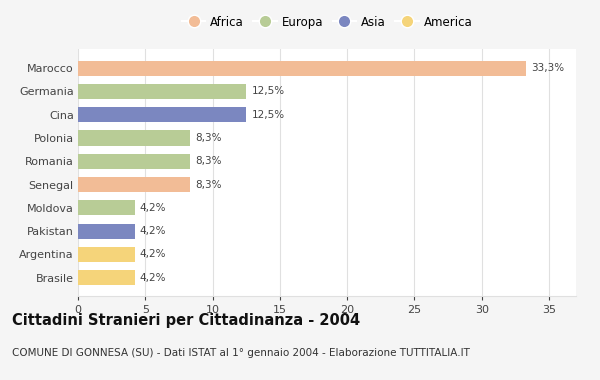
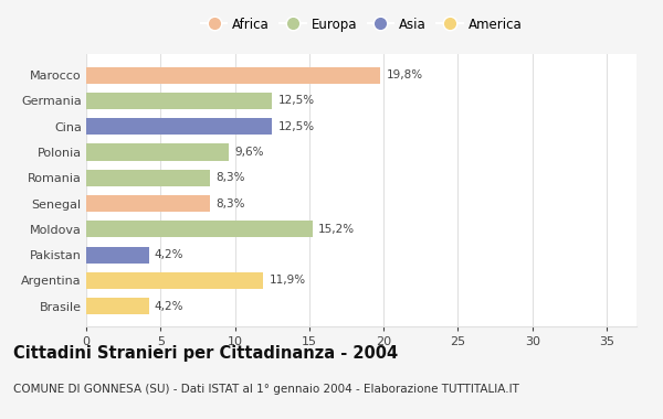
Marocco: 33,3% -> 19,8%
Polonia: 8,3% -> 9,6%
Moldova: 4,2% -> 15,2%
Argentina: 4,2% -> 11,9%
